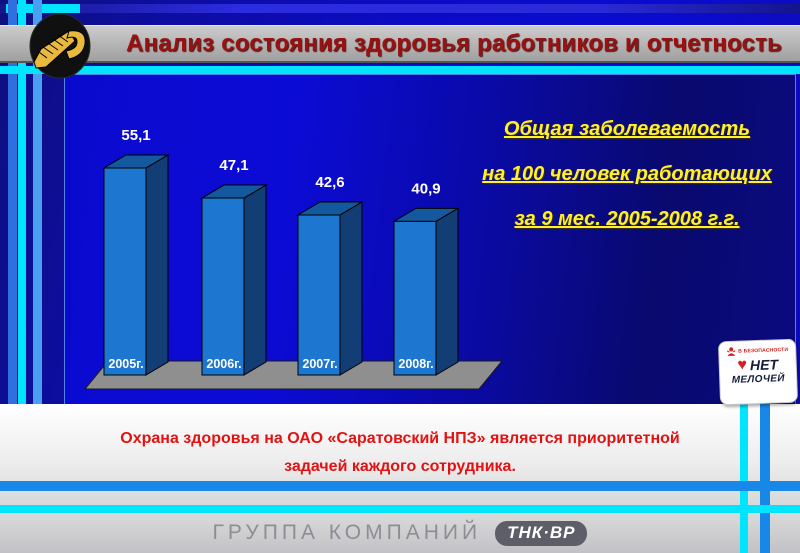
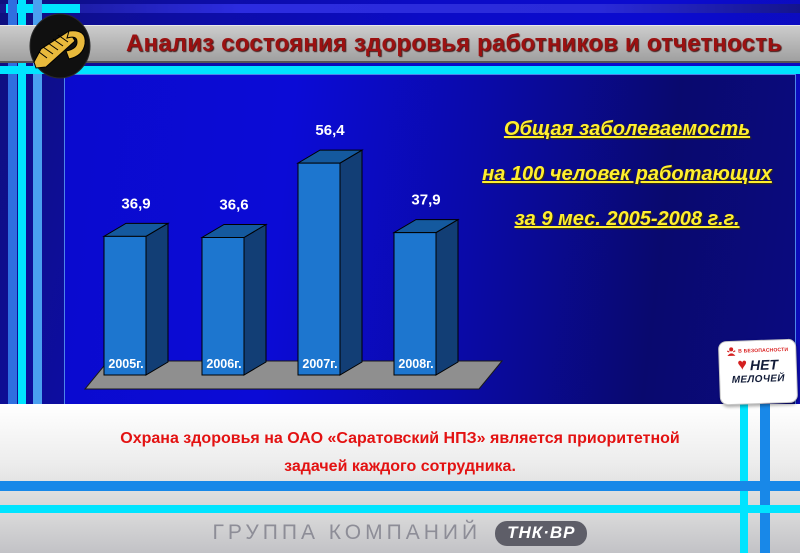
2005г.: 55,1 -> 36,9
2006г.: 47,1 -> 36,6
2007г.: 42,6 -> 56,4
2008г.: 40,9 -> 37,9
